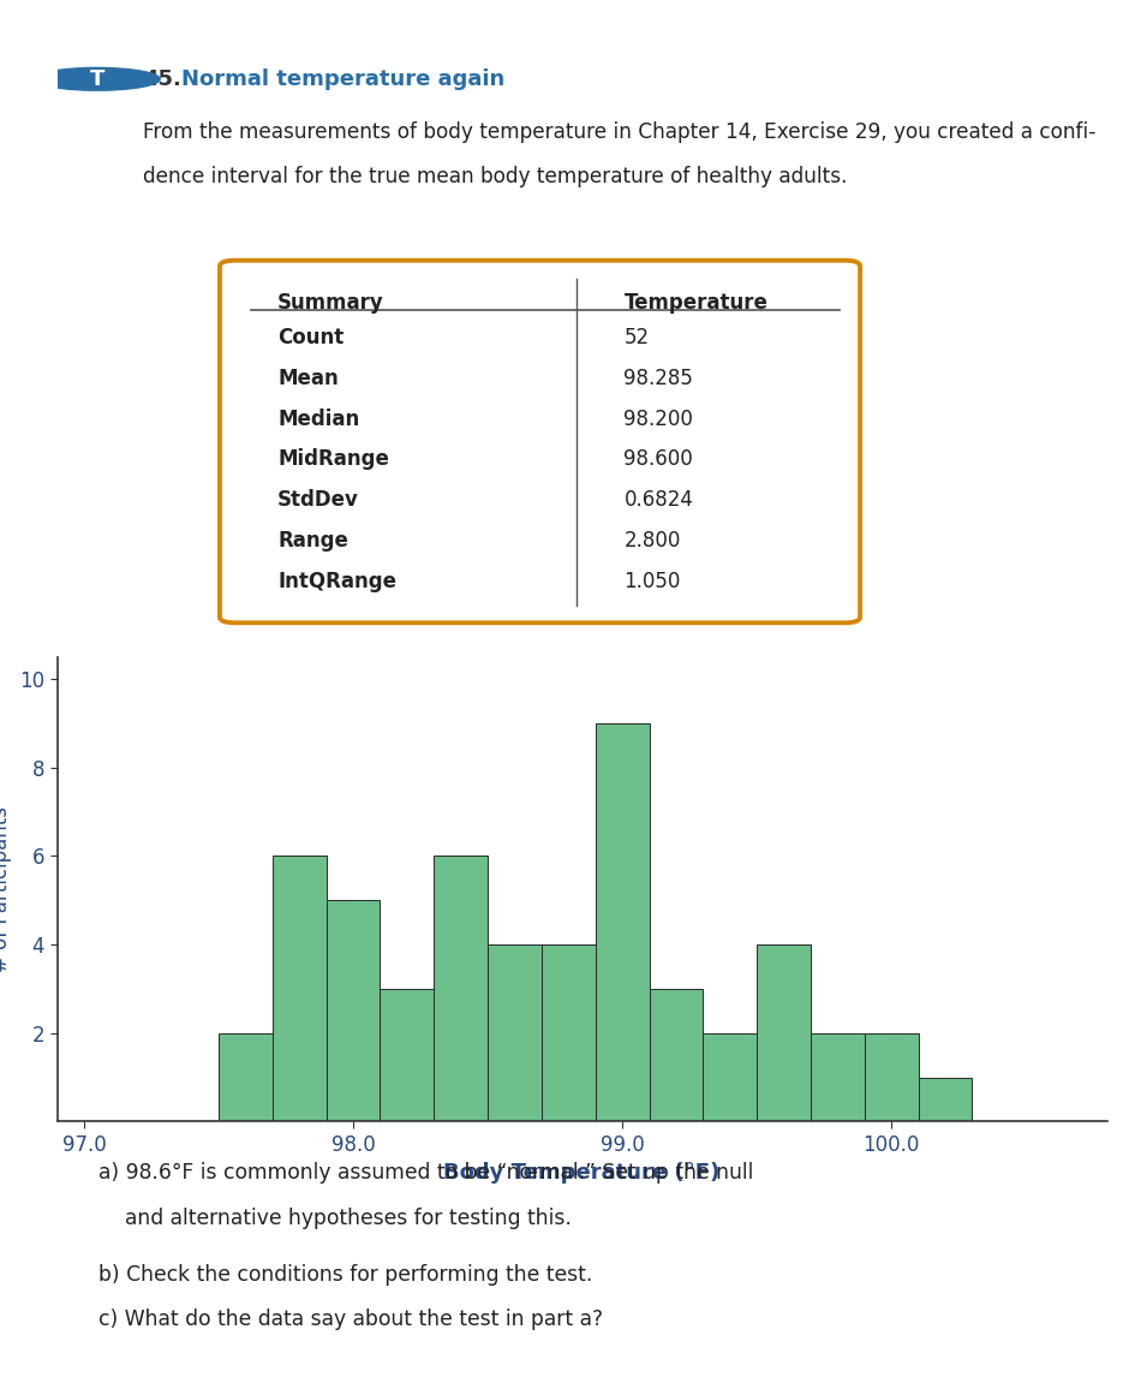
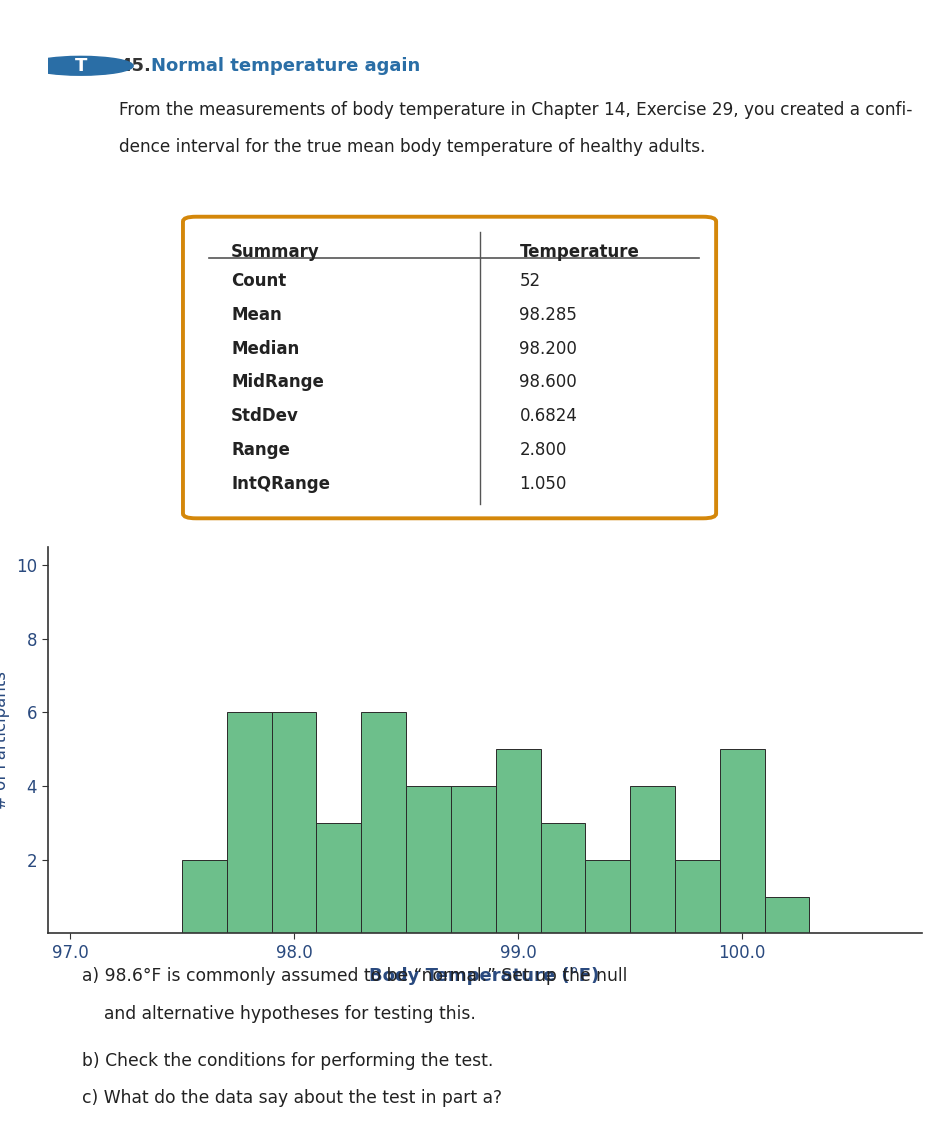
98.0: 5 -> 6
99.0: 9 -> 5
100.0: 2 -> 5
